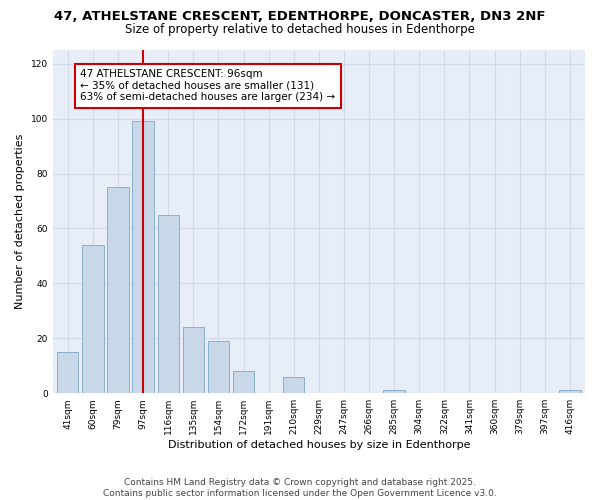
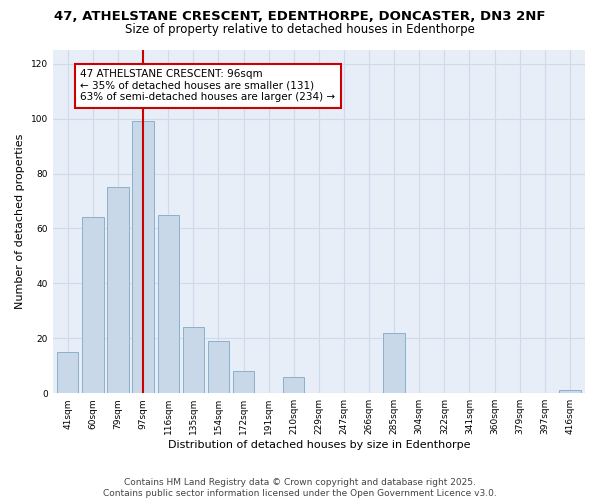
60sqm: 54 -> 64
285sqm: 1 -> 22
